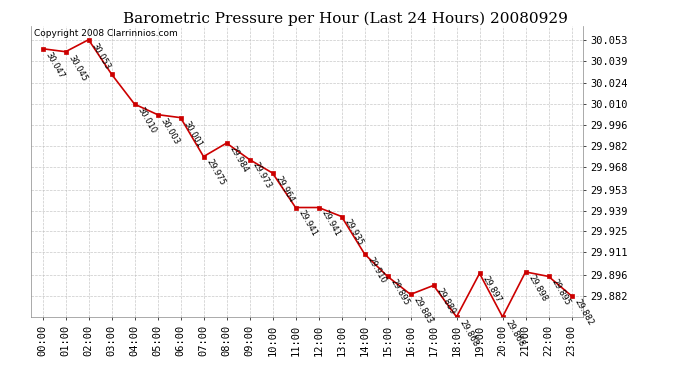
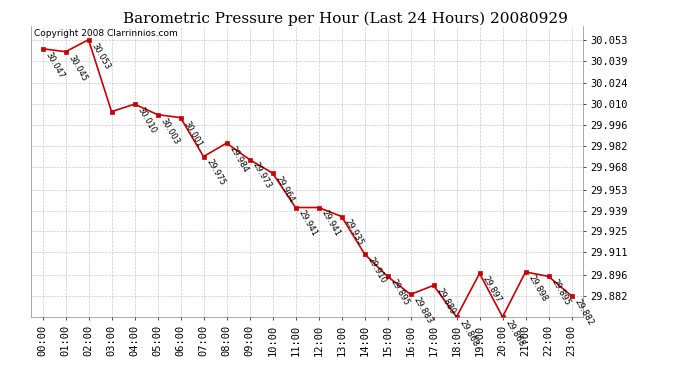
03:00: 30.030 -> 30.005
